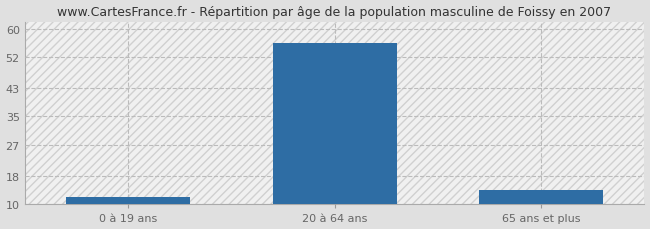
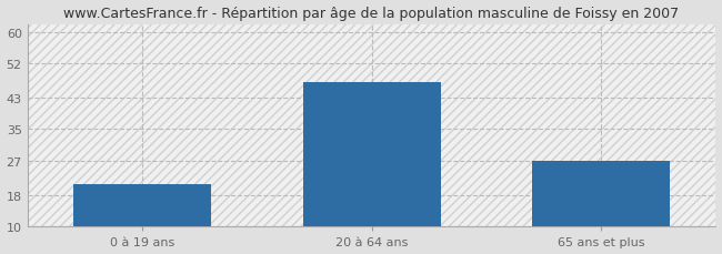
0 à 19 ans: 12 -> 21
20 à 64 ans: 56 -> 47
65 ans et plus: 14 -> 27
